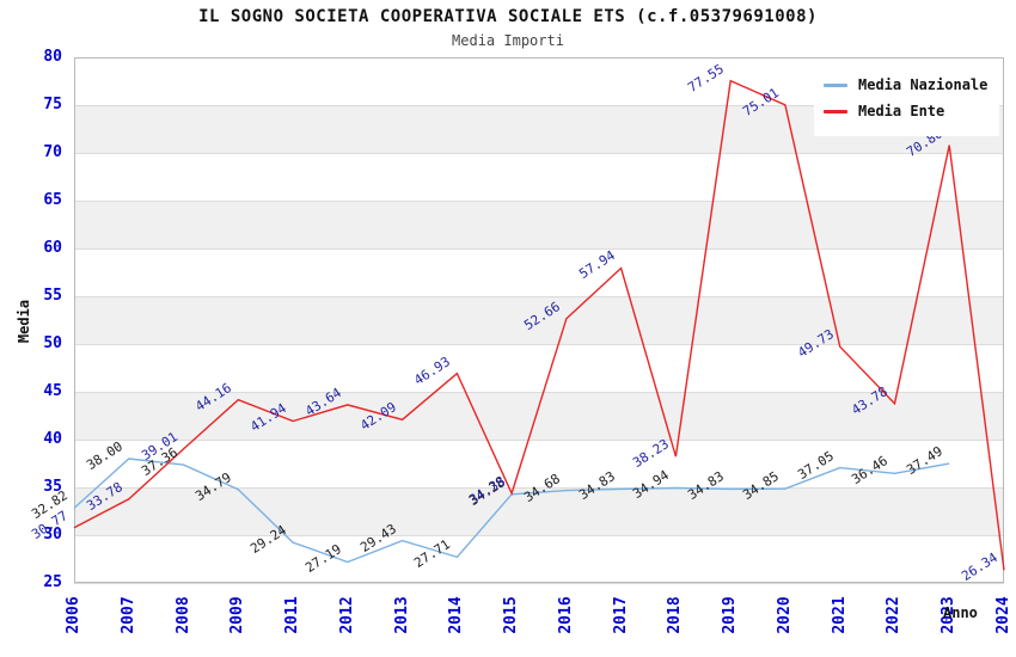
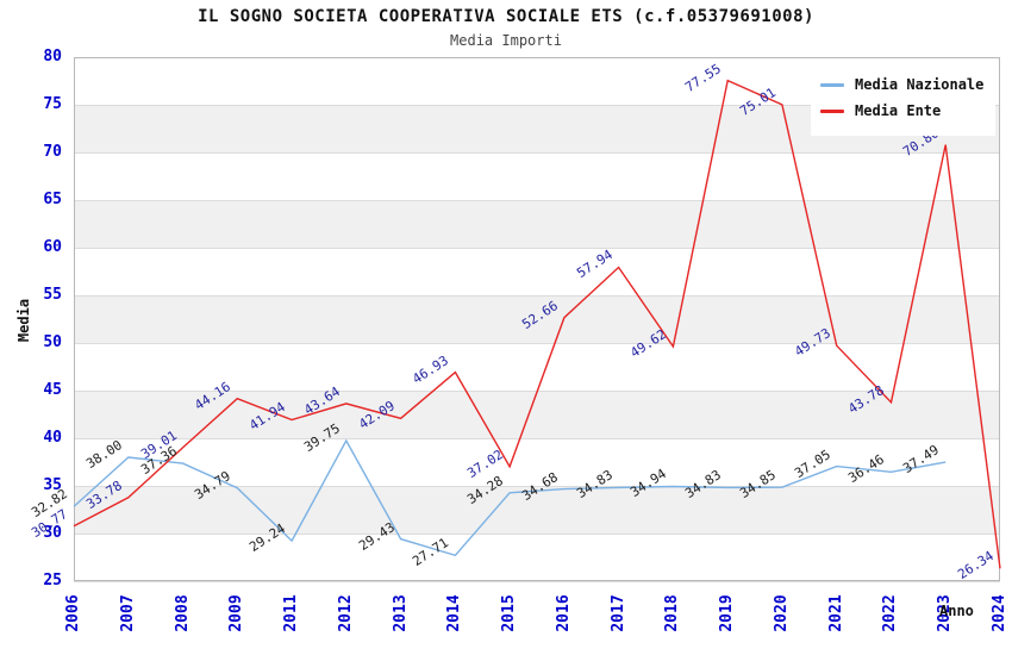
Media Nazionale/2012: 27.19 -> 39.75
Media Ente/2015: 34.38 -> 37.02
Media Ente/2018: 38.23 -> 49.62
